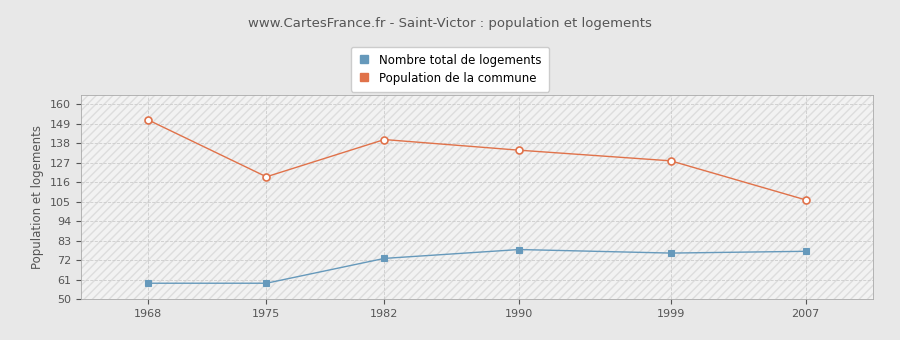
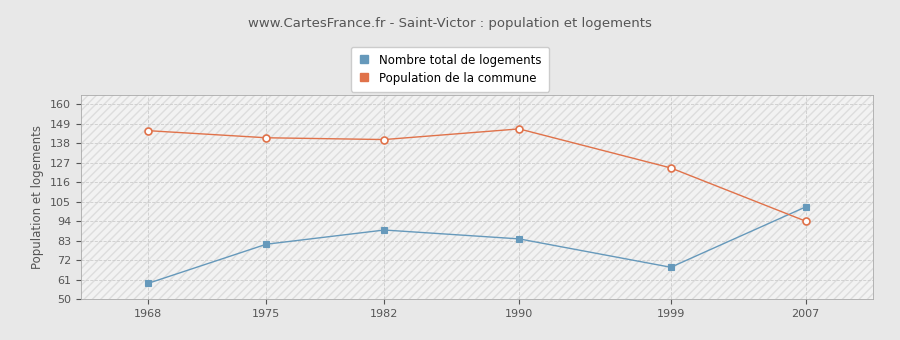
Population de la commune/1968: 151 -> 145
Nombre total de logements/1975: 59 -> 81
Population de la commune/1975: 119 -> 141
Nombre total de logements/1982: 73 -> 89
Nombre total de logements/1990: 78 -> 84
Population de la commune/1990: 134 -> 146
Nombre total de logements/1999: 76 -> 68
Population de la commune/1999: 128 -> 124
Nombre total de logements/2007: 77 -> 102
Population de la commune/2007: 106 -> 94
